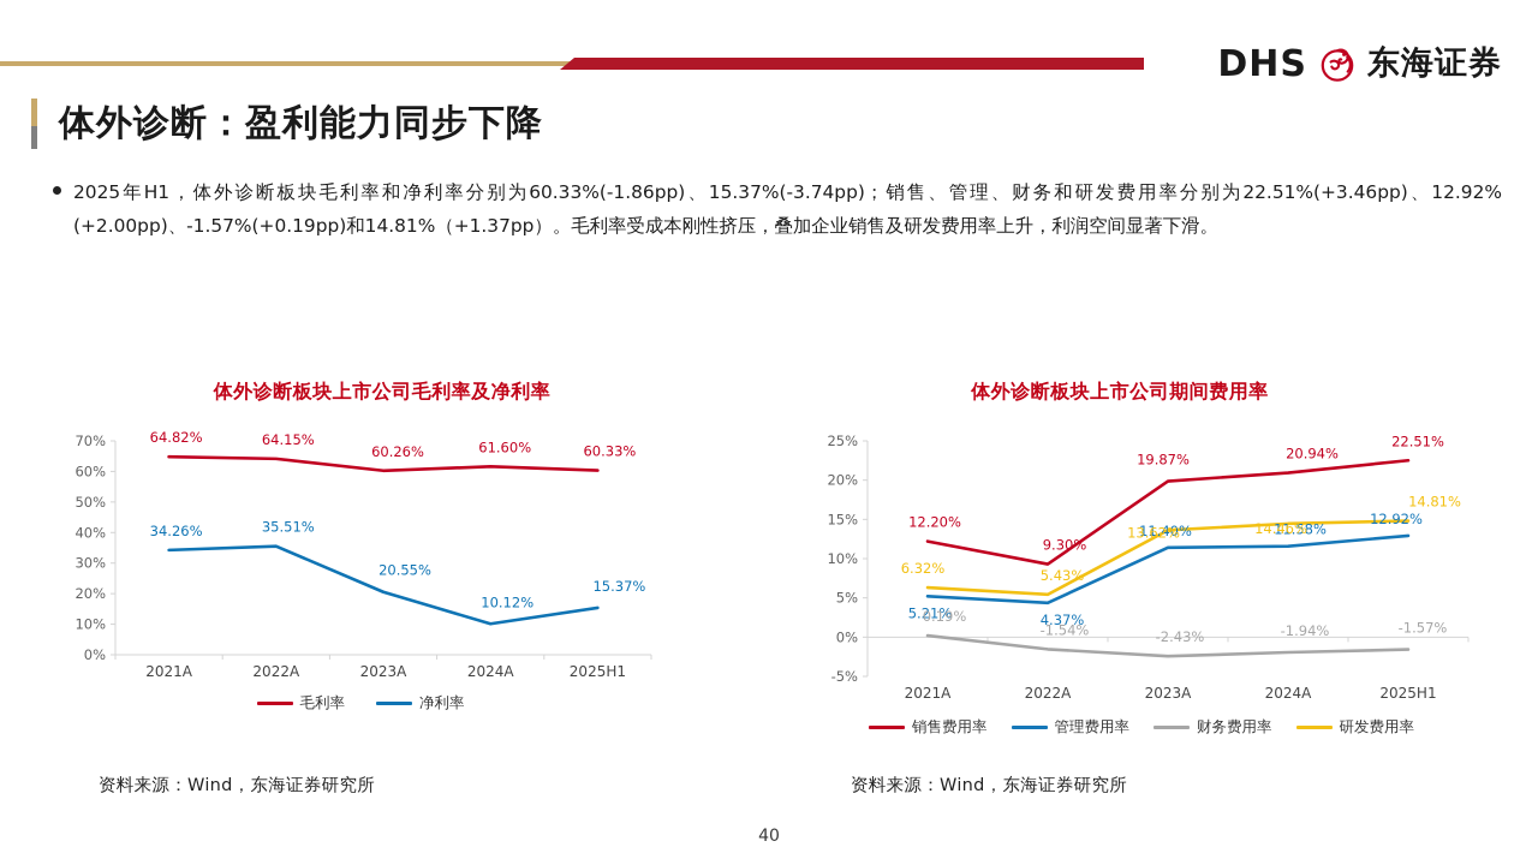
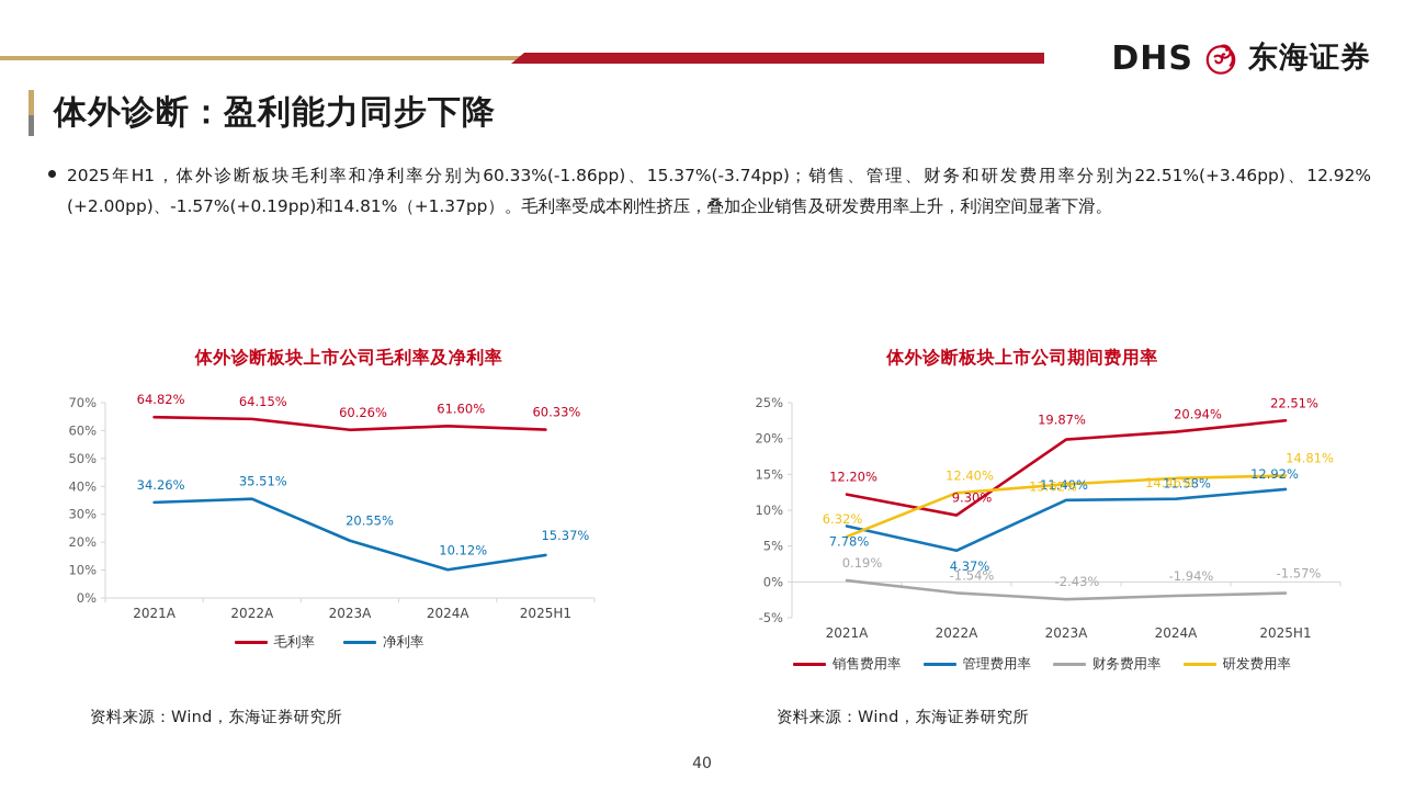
体外诊断板块上市公司期间费用率/管理费用率/2021A: 5.21% -> 7.78%
体外诊断板块上市公司期间费用率/研发费用率/2022A: 5.43% -> 12.40%
